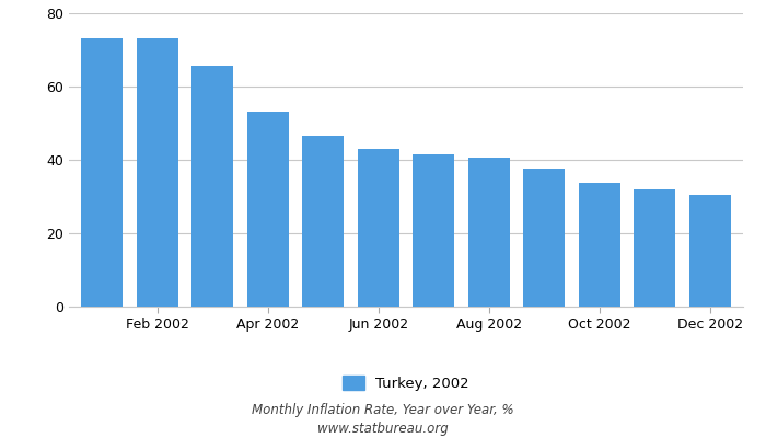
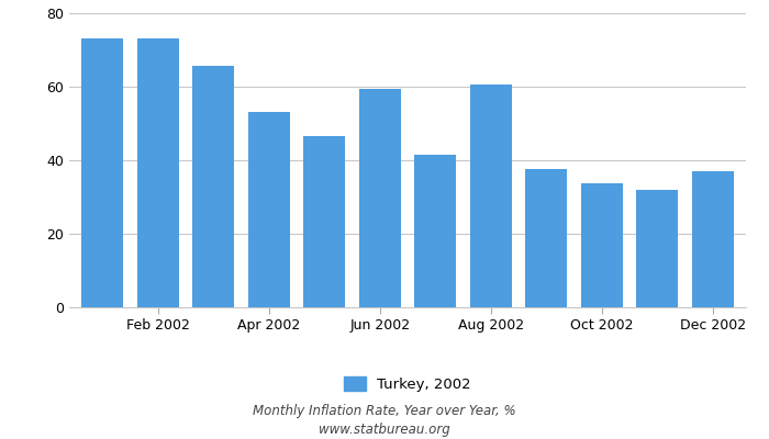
Jun 2002: 43.0 -> 59.5
Aug 2002: 40.5 -> 60.5
Dec 2002: 30.5 -> 37.0
